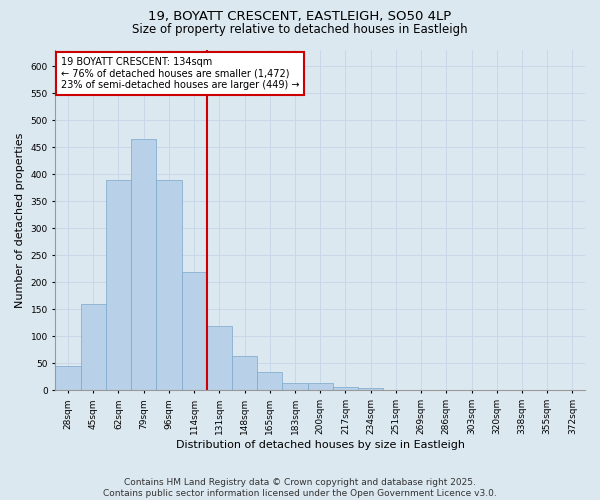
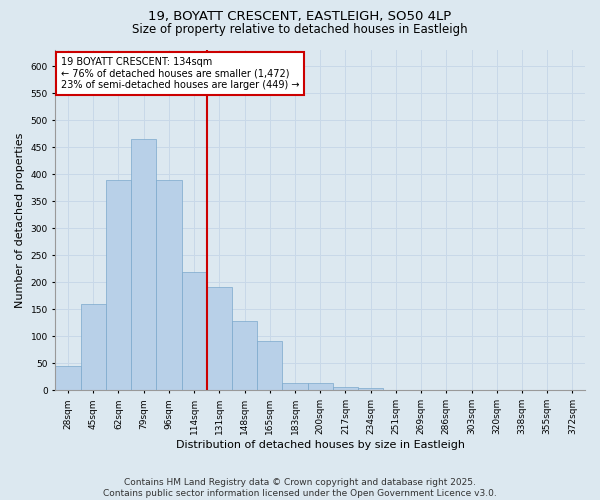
131sqm: 120 -> 192
148sqm: 63 -> 128
165sqm: 35 -> 92
